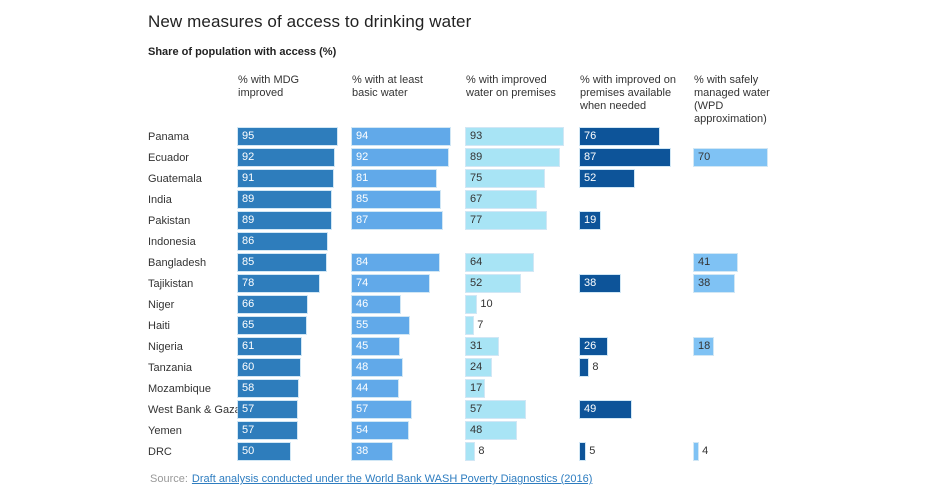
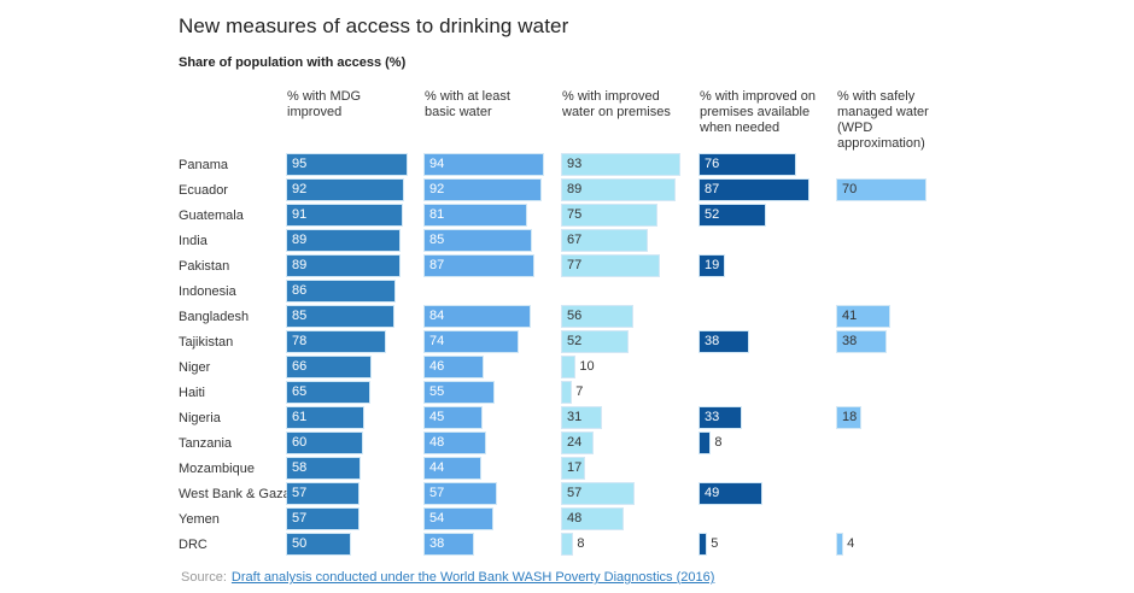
% with improved water on premises/Bangladesh: 64 -> 56
% with improved on premises available when needed/Nigeria: 26 -> 33
